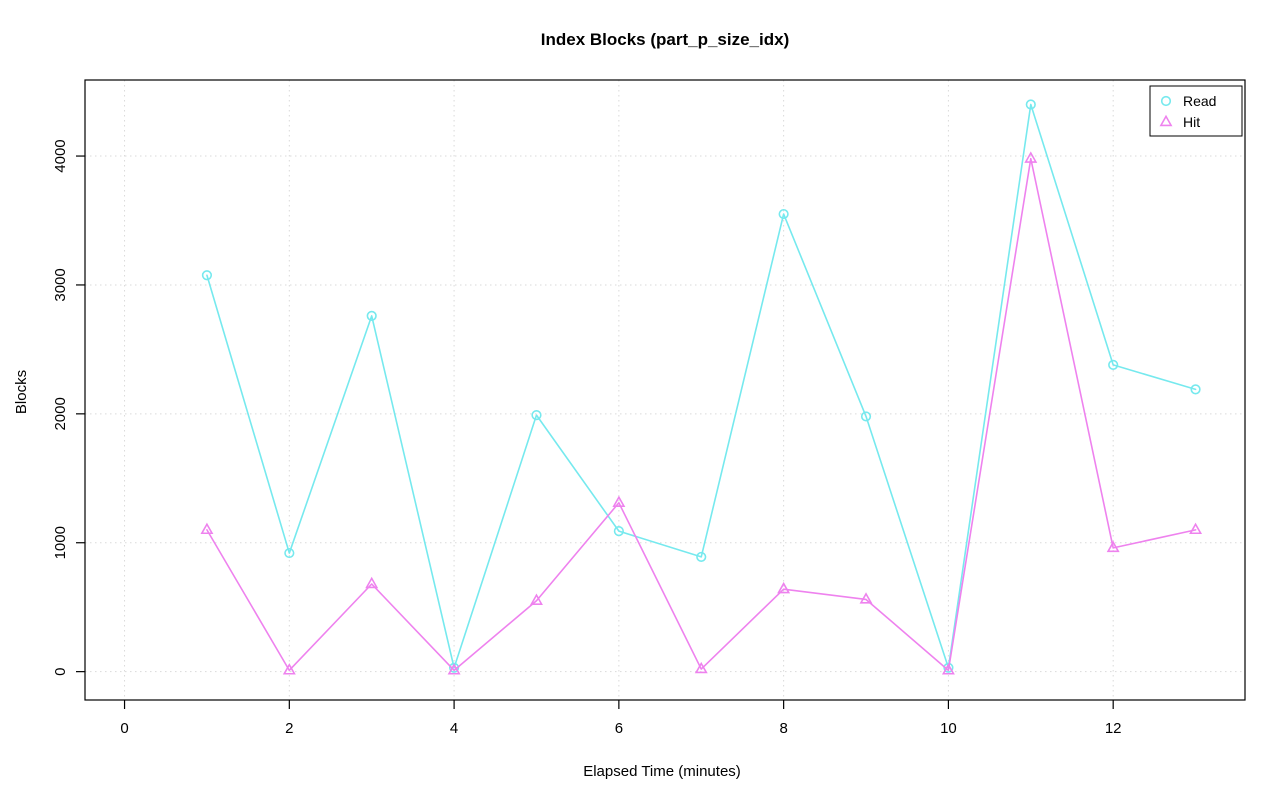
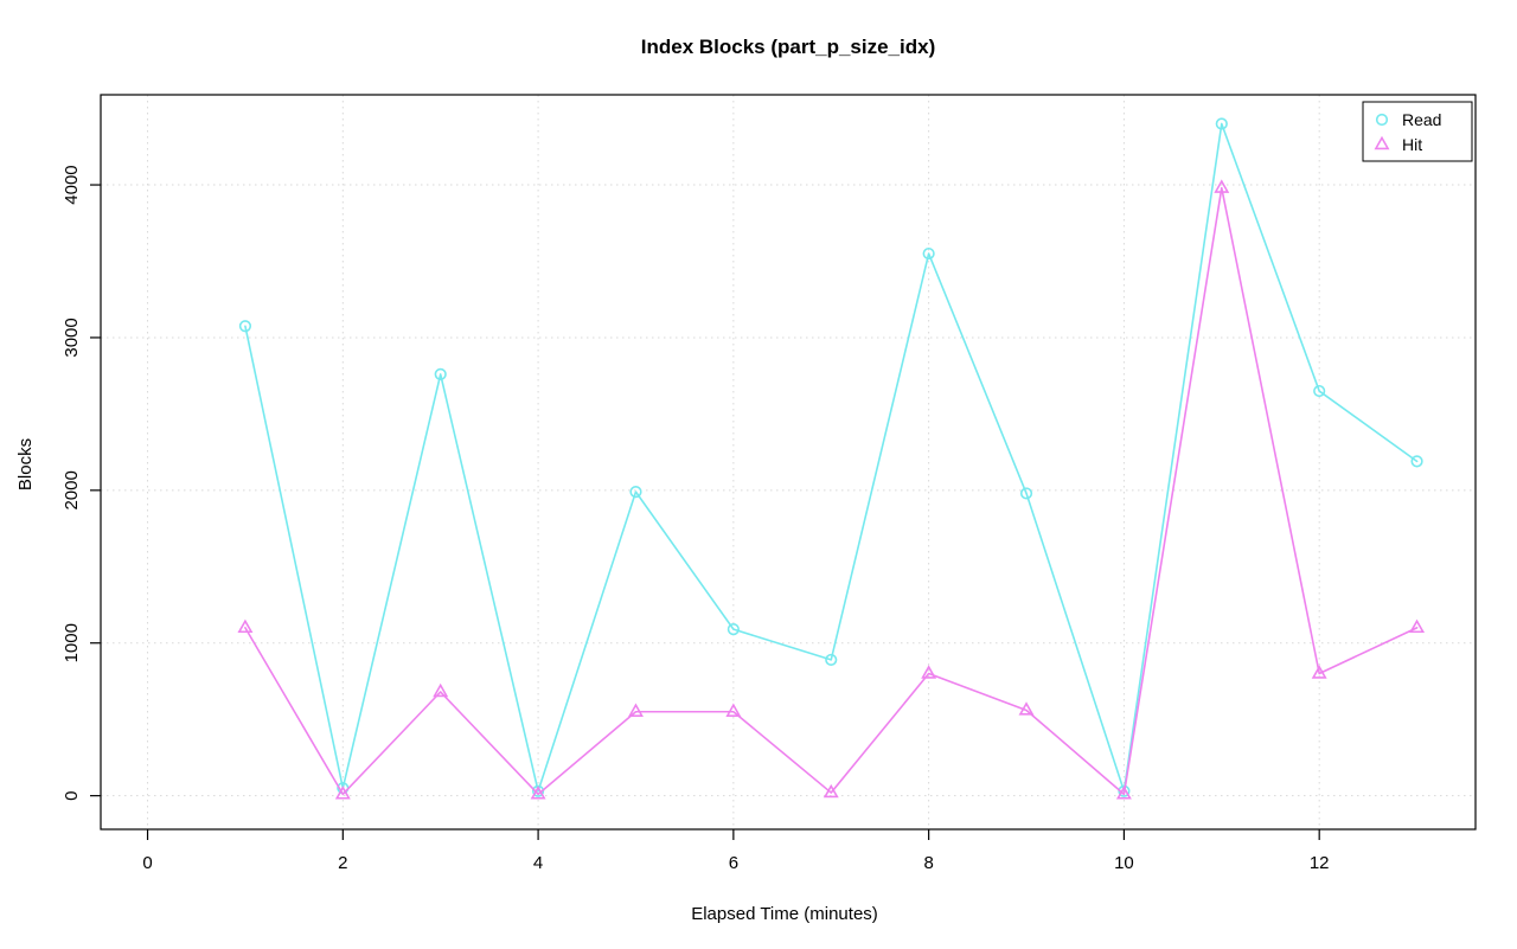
Read/2: 920 -> 50
Hit/6: 1310 -> 550
Hit/8: 640 -> 800
Read/12: 2380 -> 2650
Hit/12: 960 -> 800
